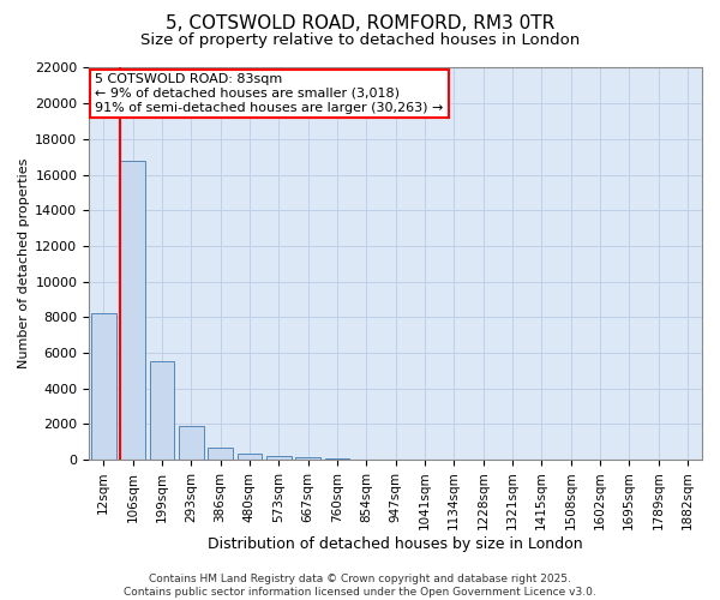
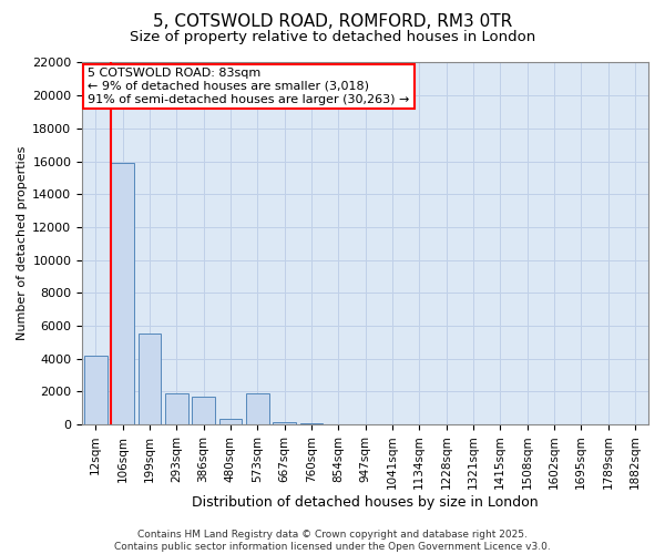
12sqm: 8200 -> 4200
106sqm: 16800 -> 15900
386sqm: 700 -> 1700
573sqm: 200 -> 1900
